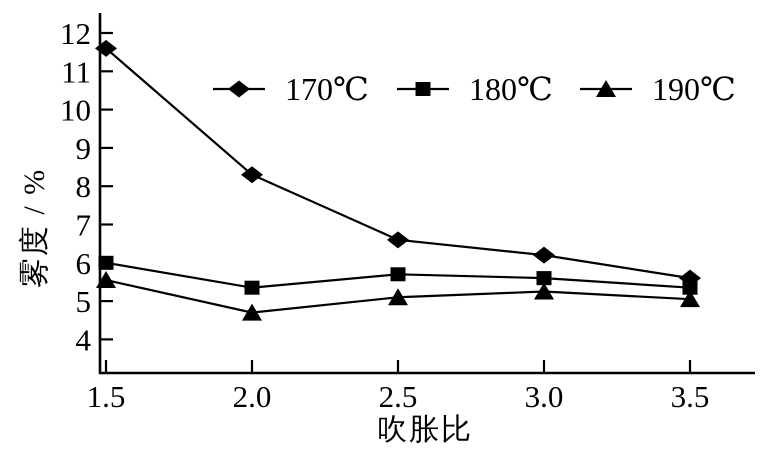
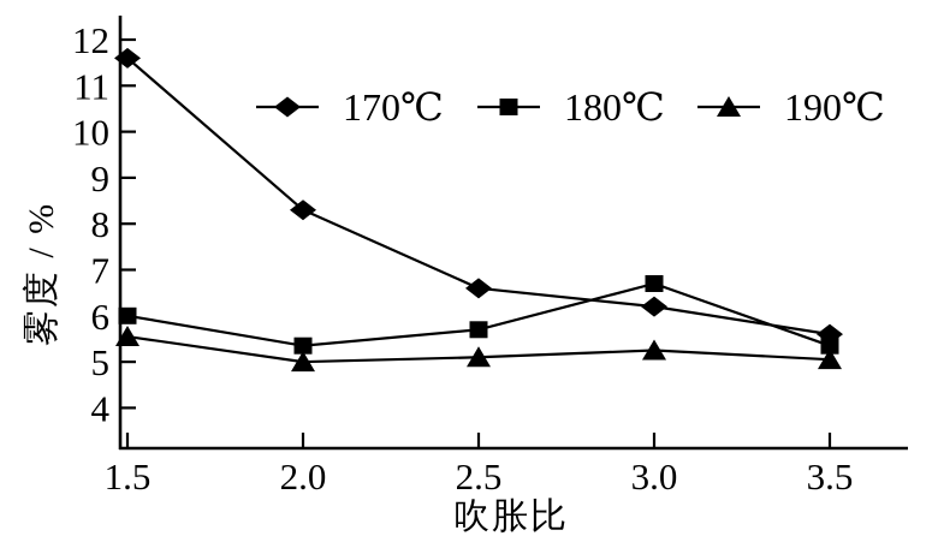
190℃/2.0: 4.7 -> 5.0
180℃/3.0: 5.6 -> 6.7
